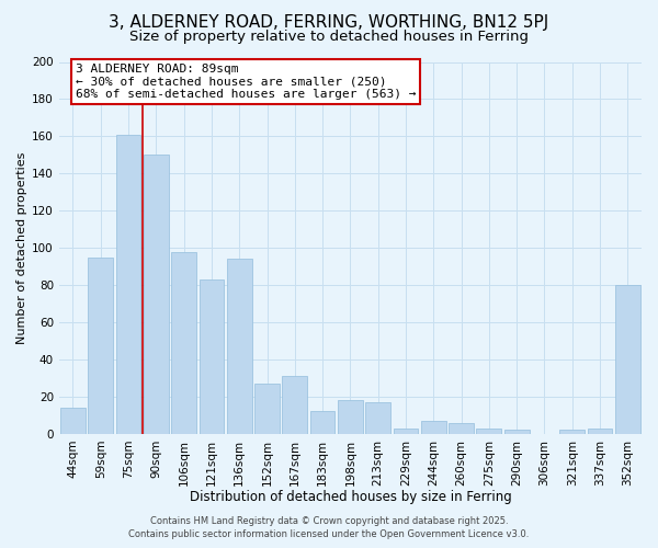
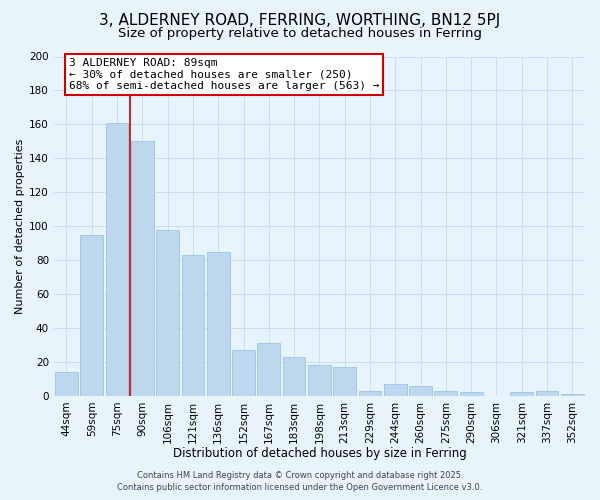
136sqm: 94 -> 85
183sqm: 12 -> 23
352sqm: 80 -> 1
